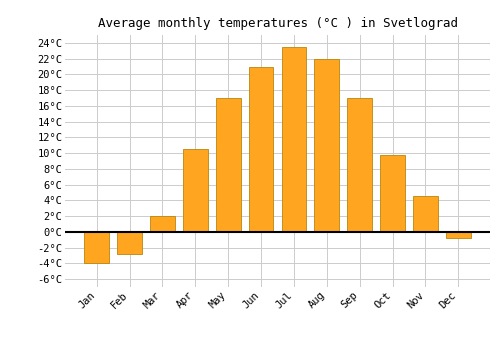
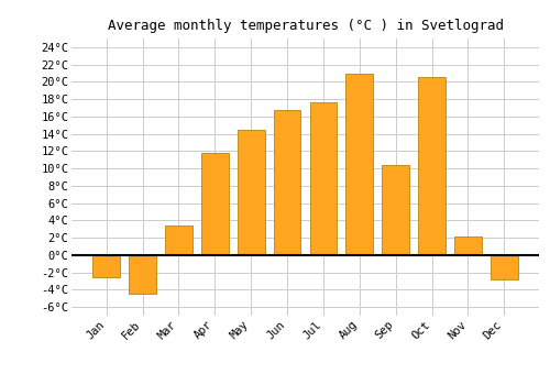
Jan: -4.0°C -> -2.6°C
Feb: -2.8°C -> -4.4°C
Mar: 2.0°C -> 3.4°C
Apr: 10.5°C -> 11.8°C
May: 17.0°C -> 14.4°C
Jun: 21.0°C -> 16.8°C
Jul: 23.5°C -> 17.6°C
Aug: 22.0°C -> 21.0°C
Sep: 17.0°C -> 10.4°C
Oct: 9.8°C -> 20.6°C
Nov: 4.5°C -> 2.2°C
Dec: -0.8°C -> -2.8°C
